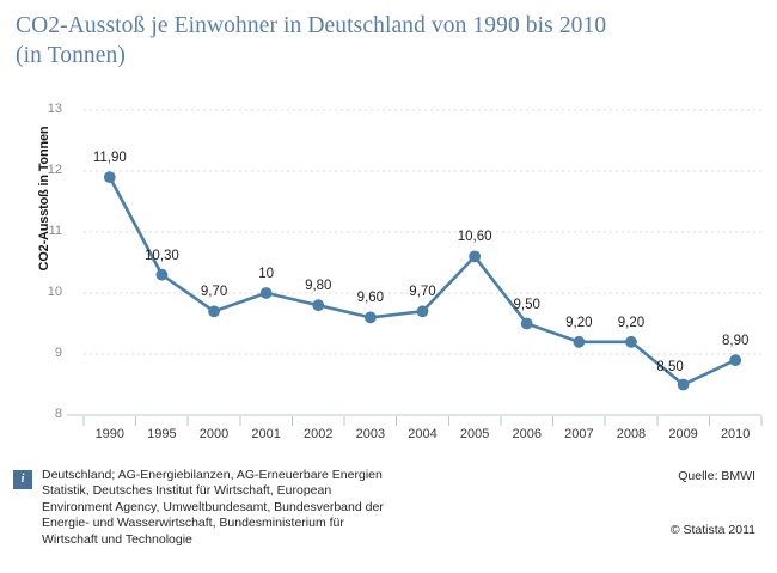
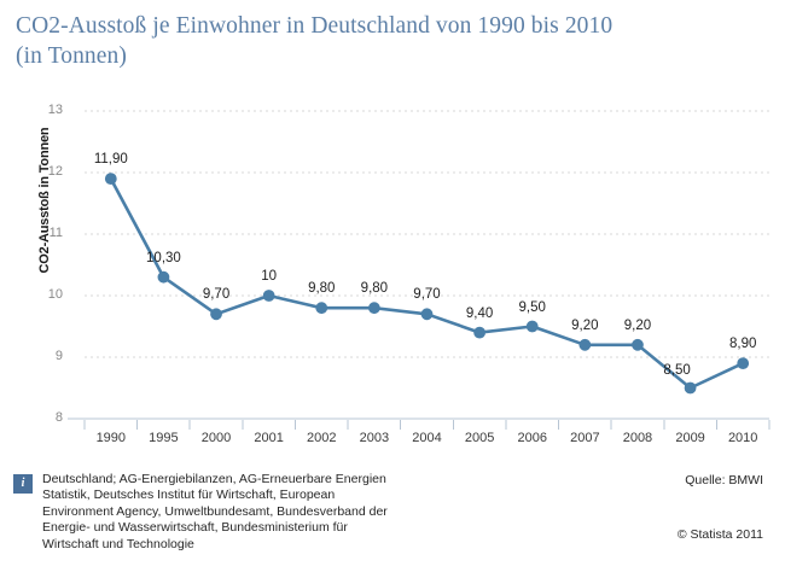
2003: 9,60 -> 9,80
2005: 10,60 -> 9,40
